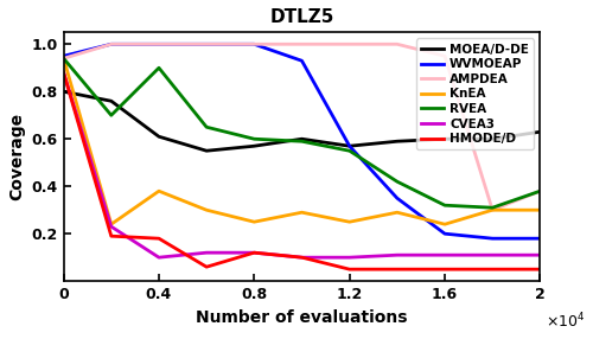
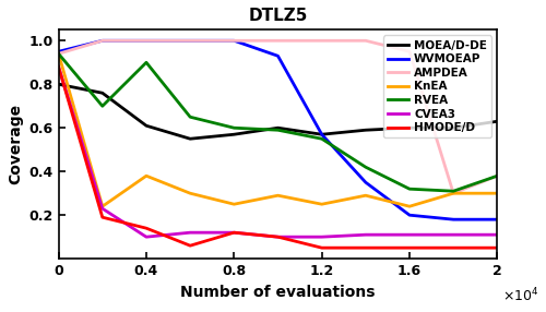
HMODE/D/0.4: 0.18 -> 0.14
